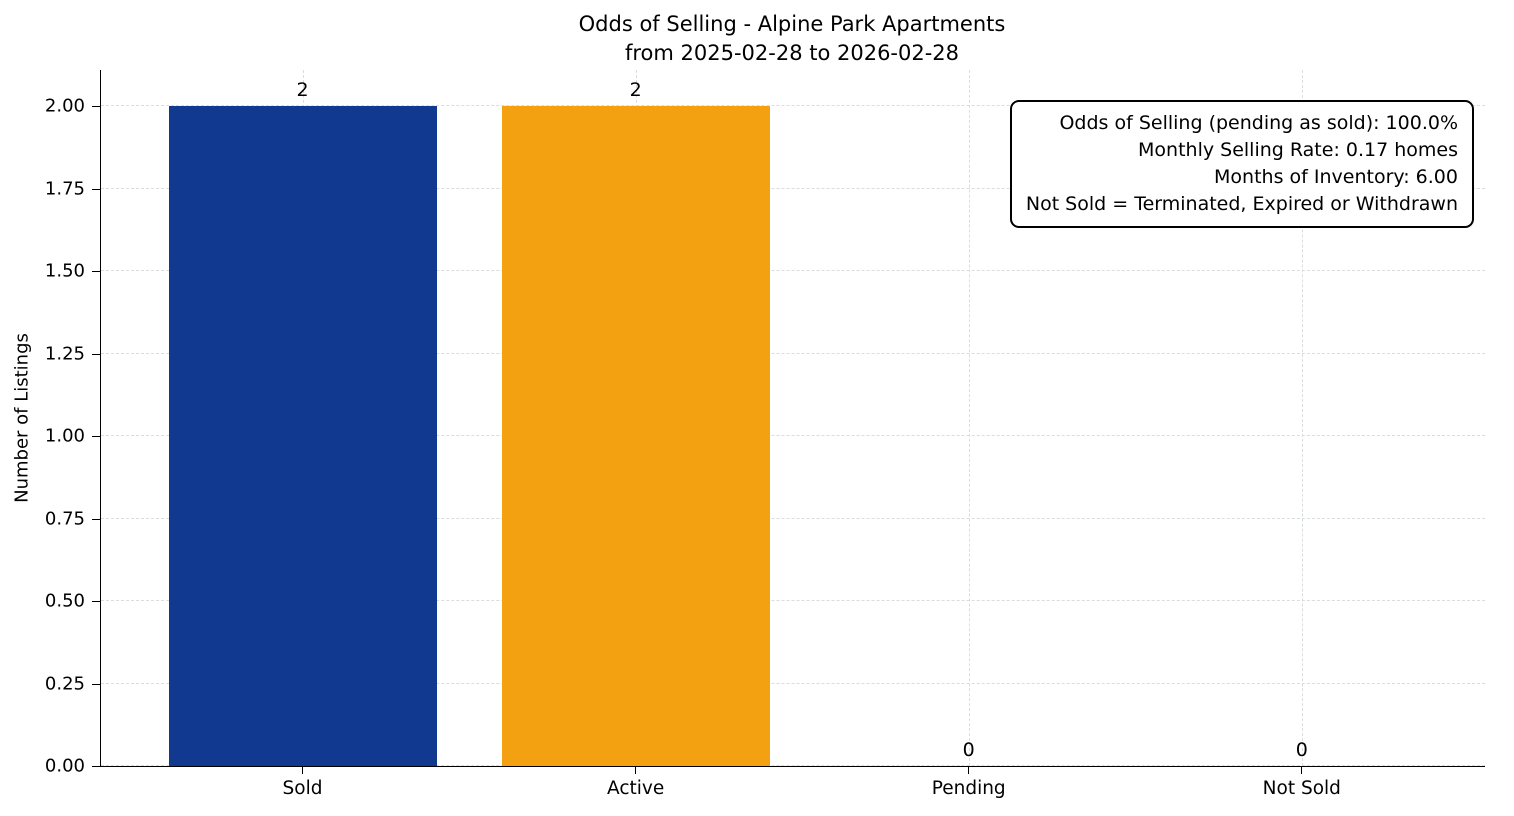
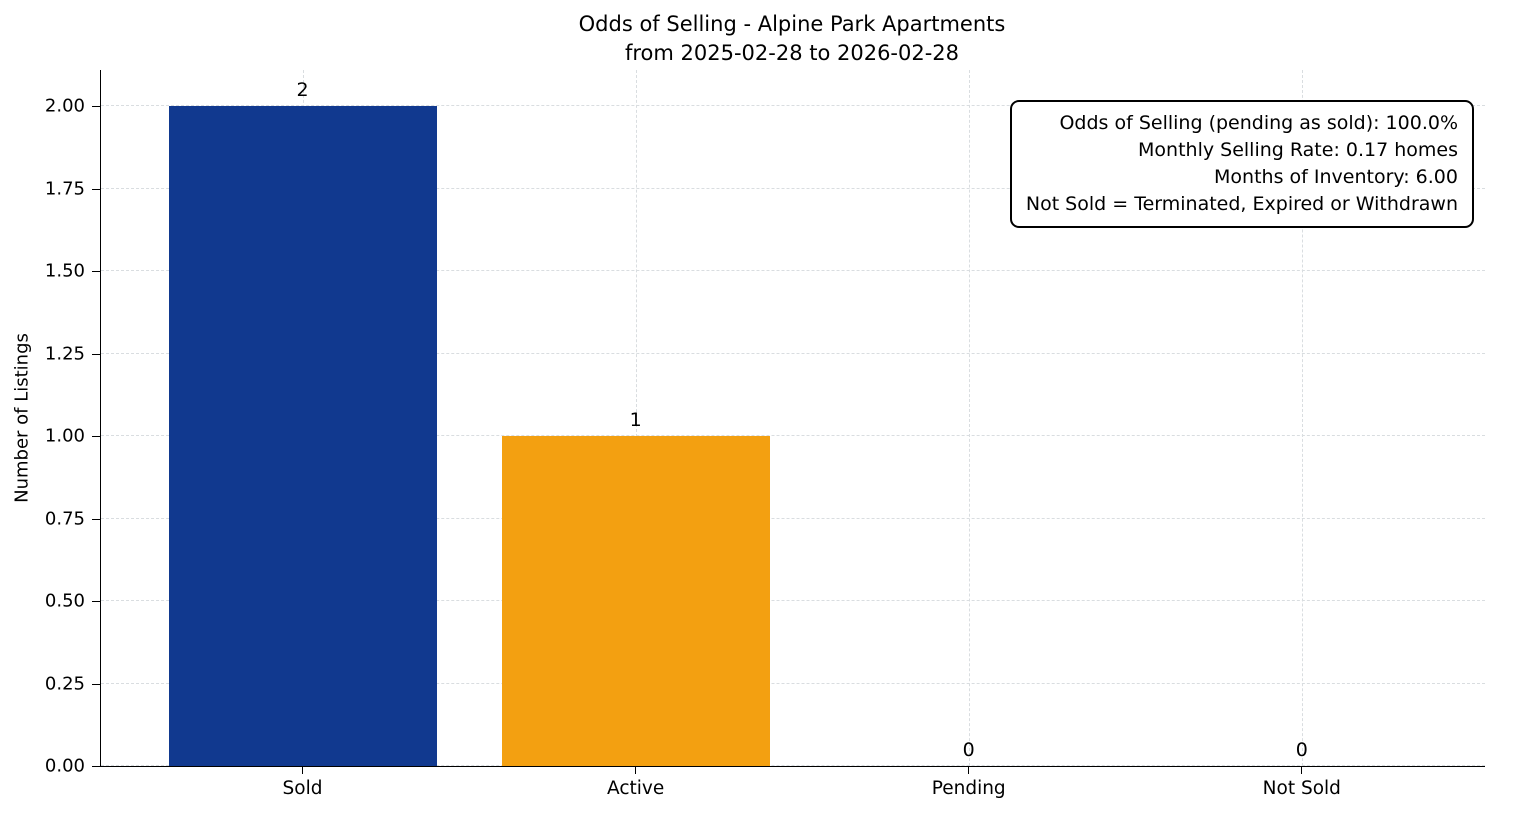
Active: 2 -> 1
